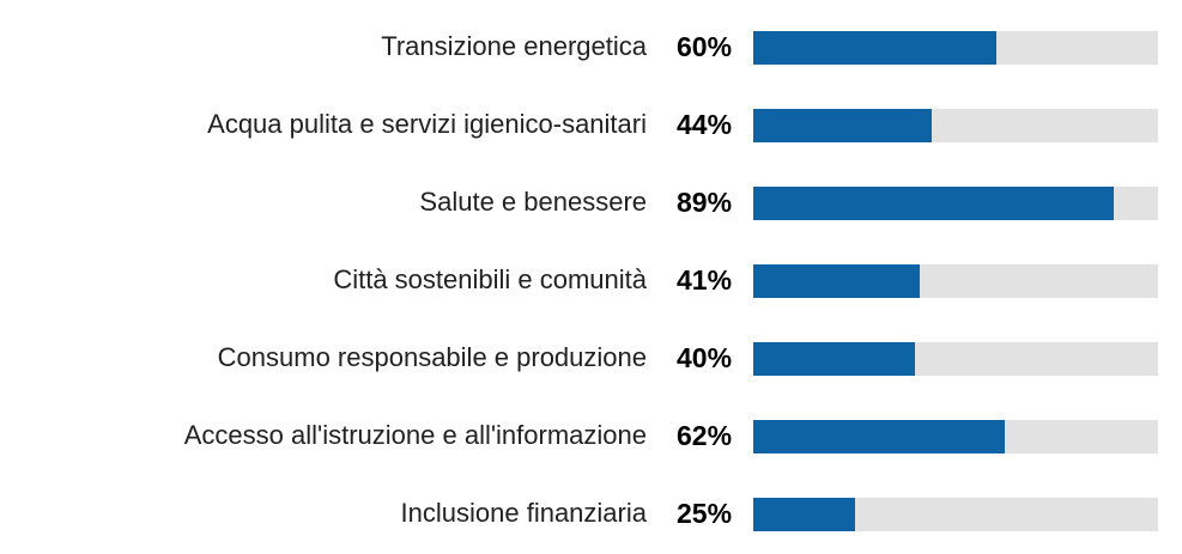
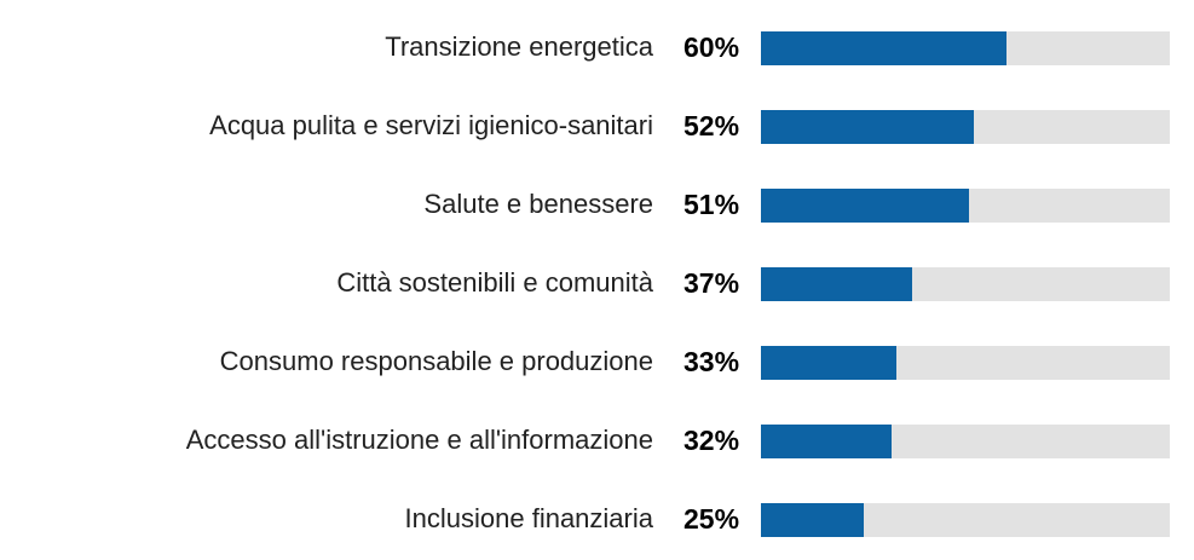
Acqua pulita e servizi igienico-sanitari: 44% -> 52%
Salute e benessere: 89% -> 51%
Città sostenibili e comunità: 41% -> 37%
Consumo responsabile e produzione: 40% -> 33%
Accesso all'istruzione e all'informazione: 62% -> 32%
